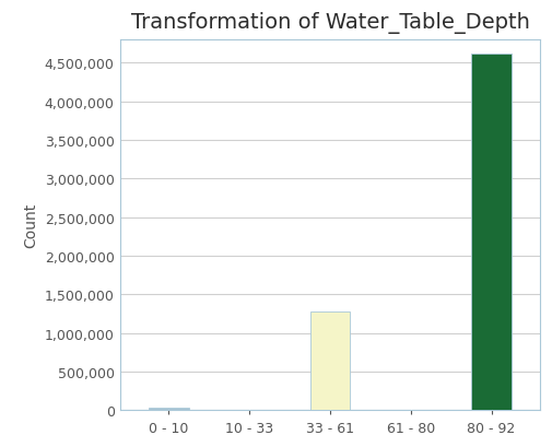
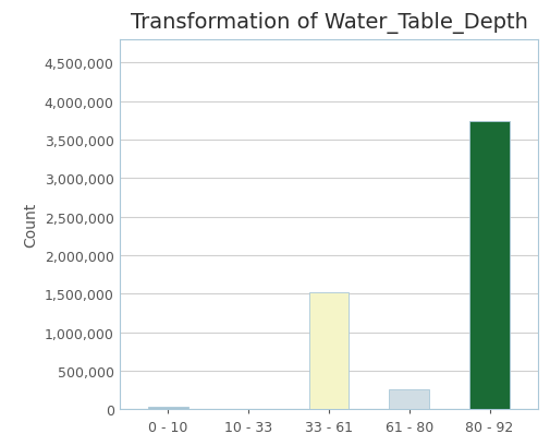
33 - 61: 1,280,000 -> 1,520,000
61 - 80: 10,000 -> 260,000
80 - 92: 4,620,000 -> 3,740,000
